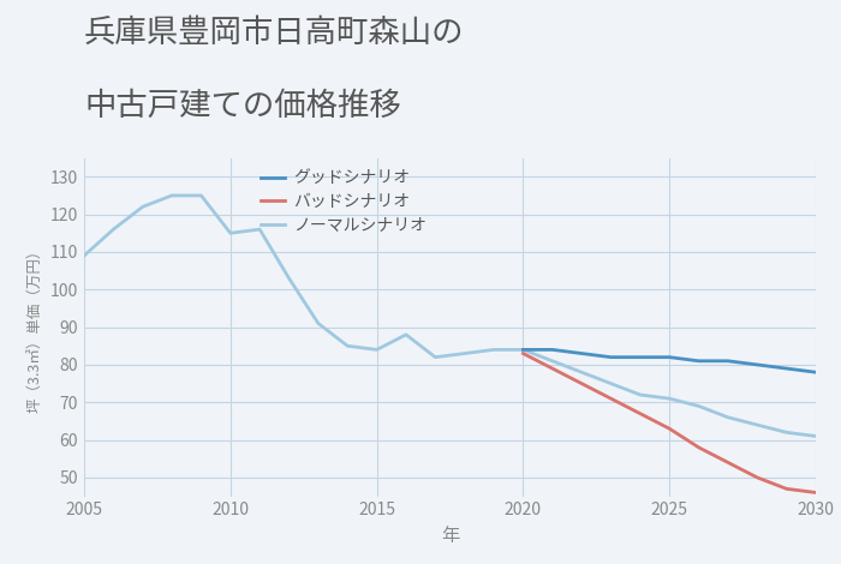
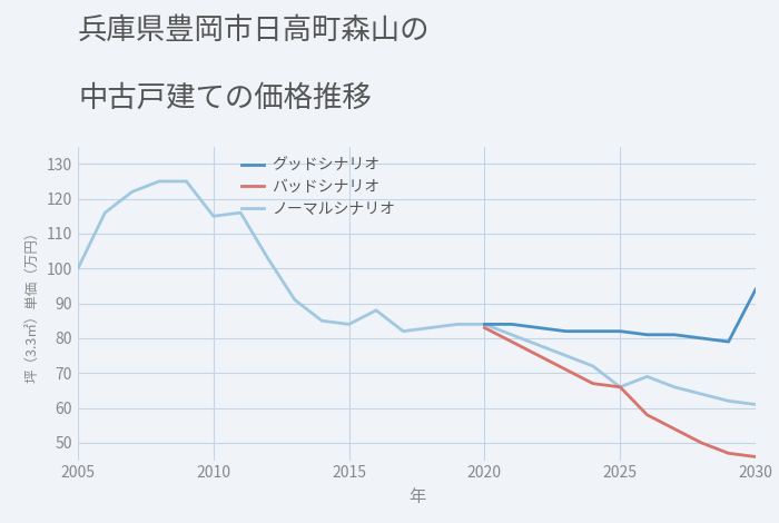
ノーマルシナリオ/2005: 109 -> 100
バッドシナリオ/2025: 63 -> 66
ノーマルシナリオ/2025: 71 -> 66
グッドシナリオ/2030: 78 -> 94
